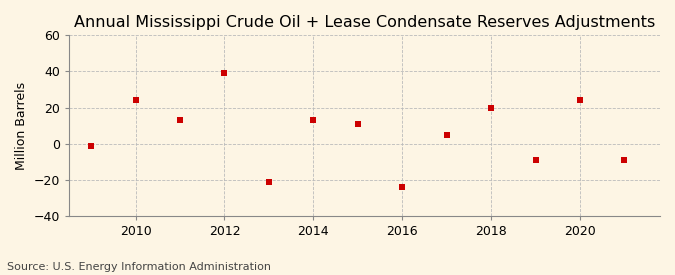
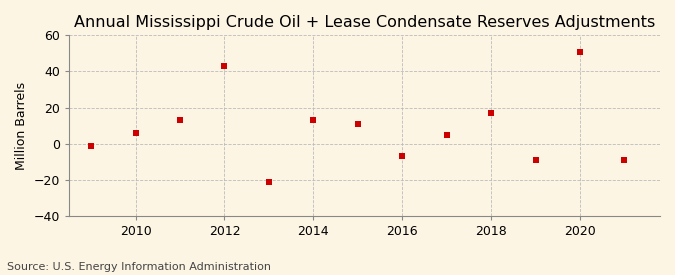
2010: 24 -> 6
2012: 39 -> 43
2016: -24 -> -7
2018: 20 -> 17
2020: 24 -> 51
